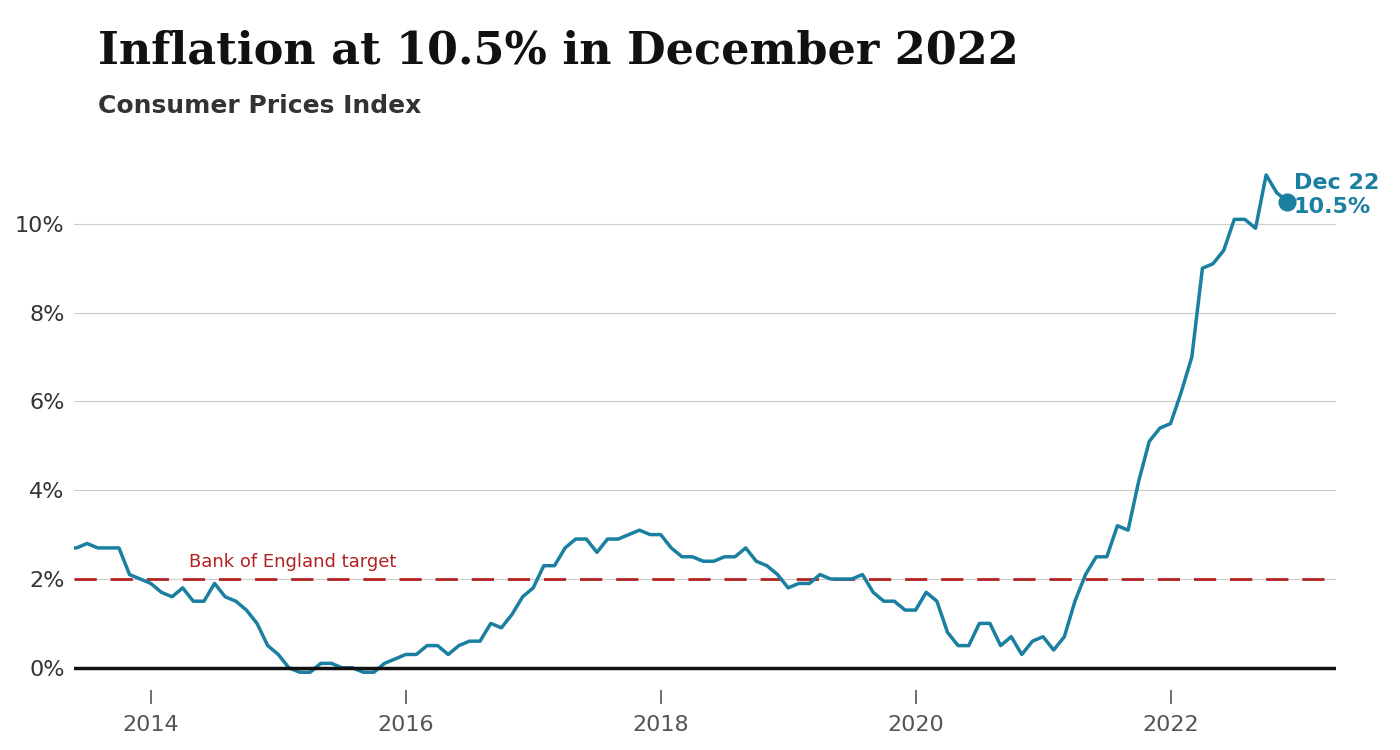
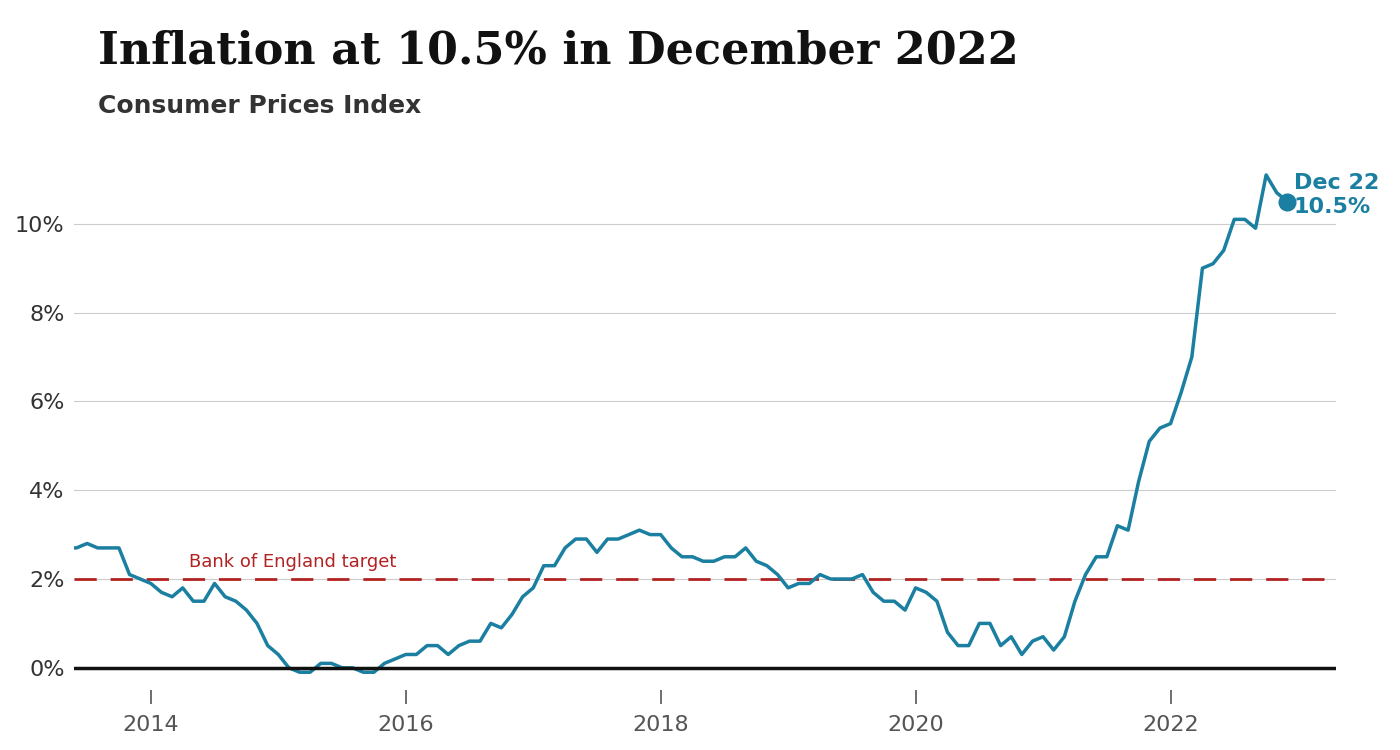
2020: 1.3% -> 1.8%
